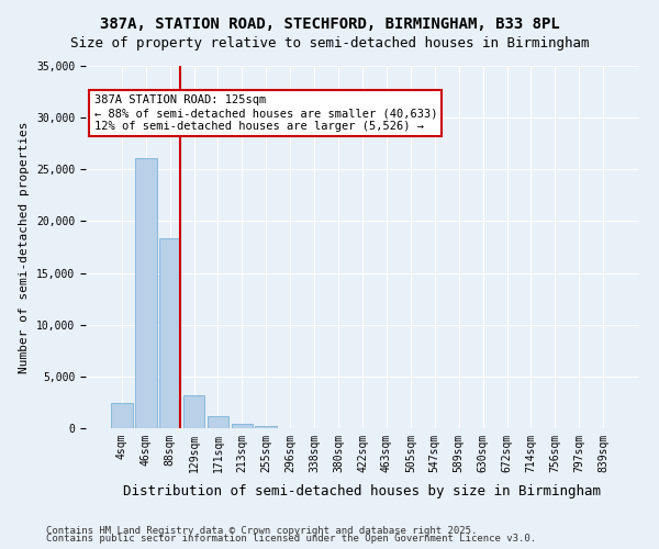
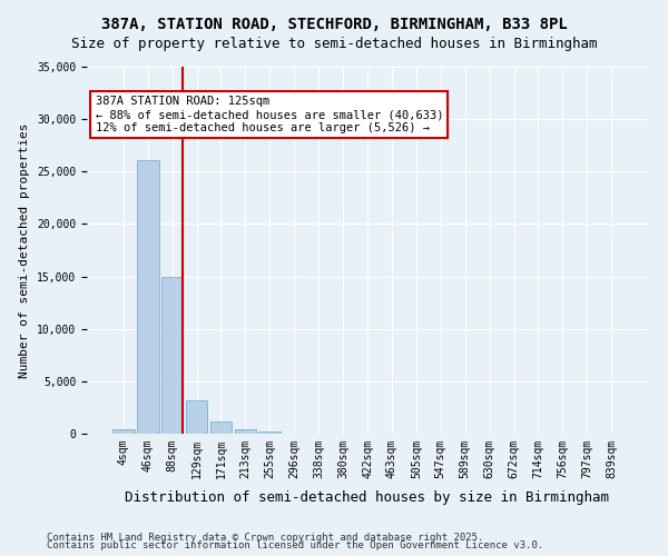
4sqm: 2,400 -> 400
88sqm: 18,400 -> 15,000
